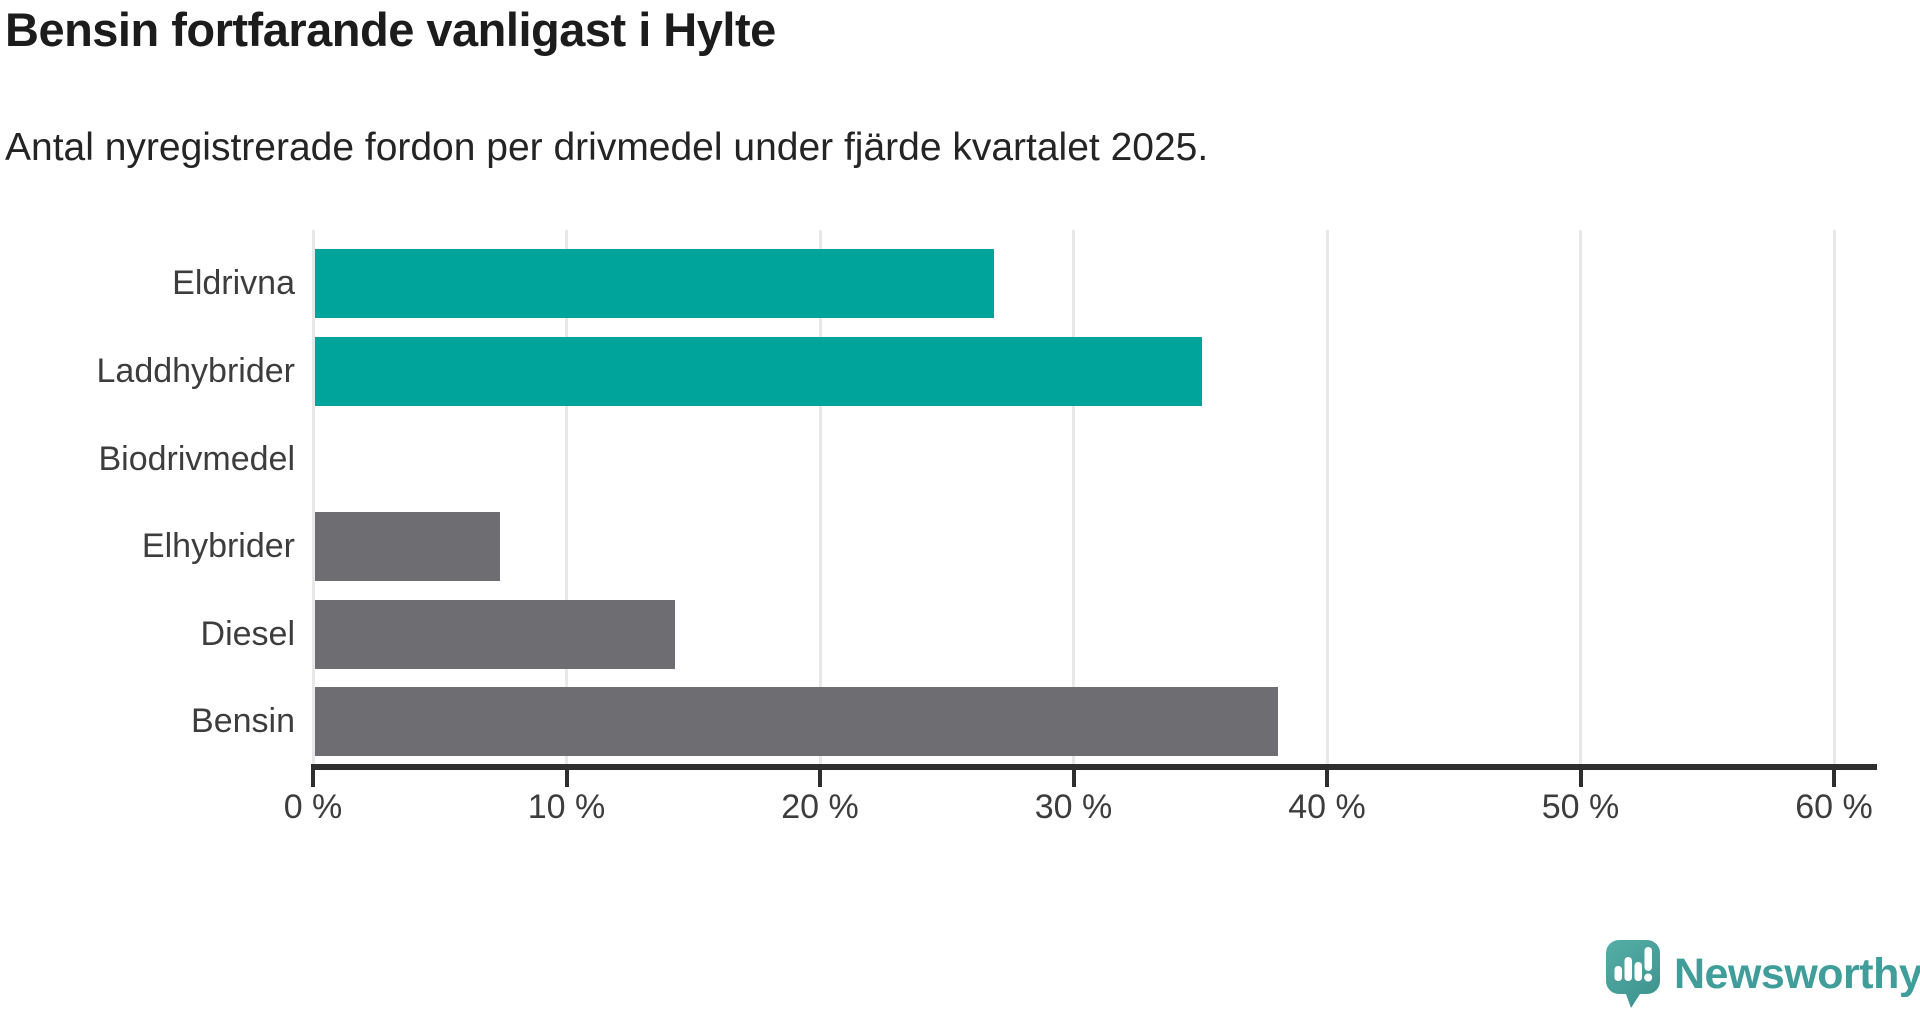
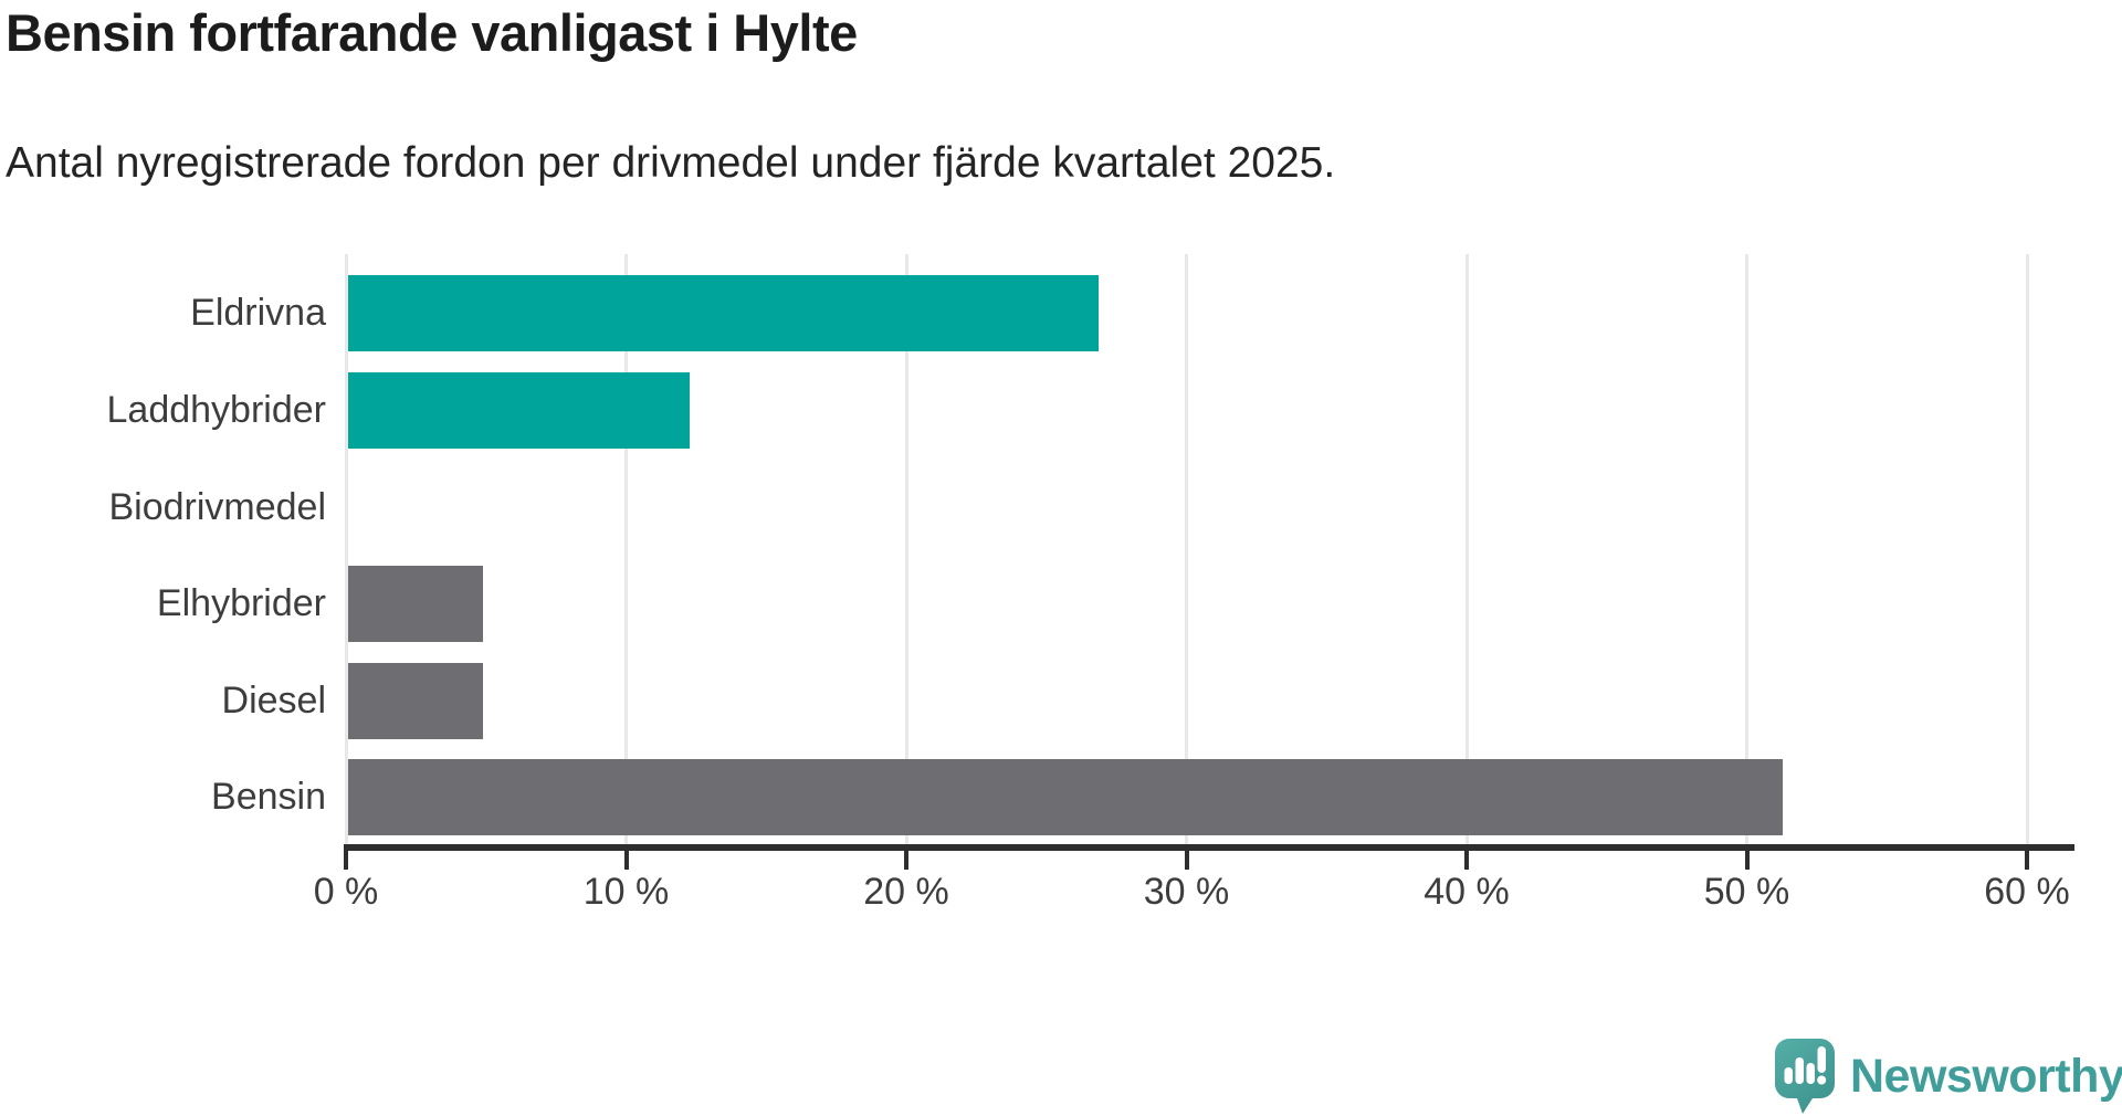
Laddhybrider: 35.0% -> 12.2%
Elhybrider: 7.3% -> 4.8%
Diesel: 14.2% -> 4.8%
Bensin: 38.0% -> 51.2%
